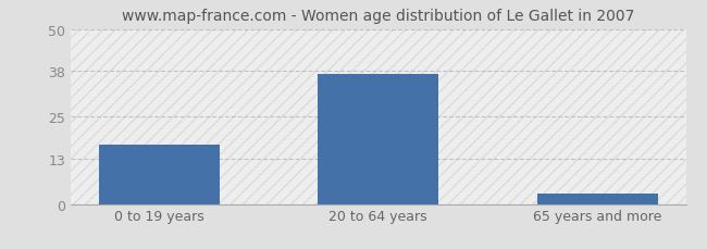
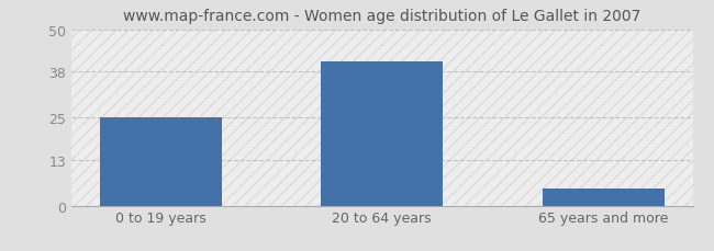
0 to 19 years: 17 -> 25
20 to 64 years: 37 -> 41
65 years and more: 3 -> 5
